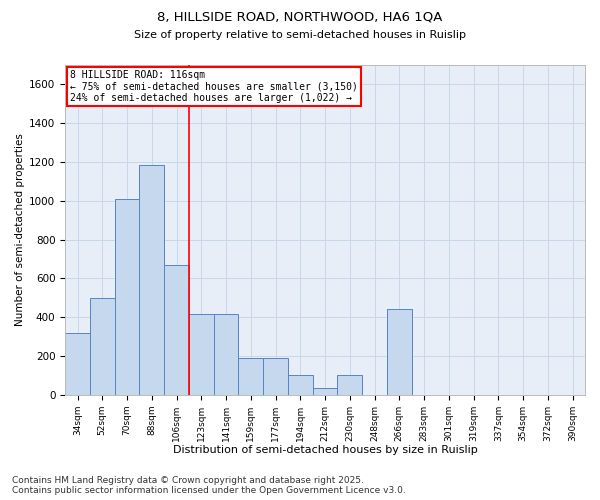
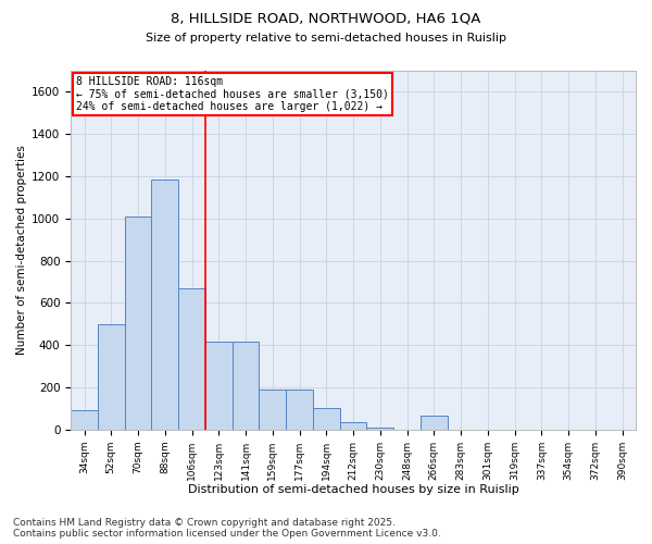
34sqm: 320 -> 90
230sqm: 100 -> 10
266sqm: 440 -> 60
